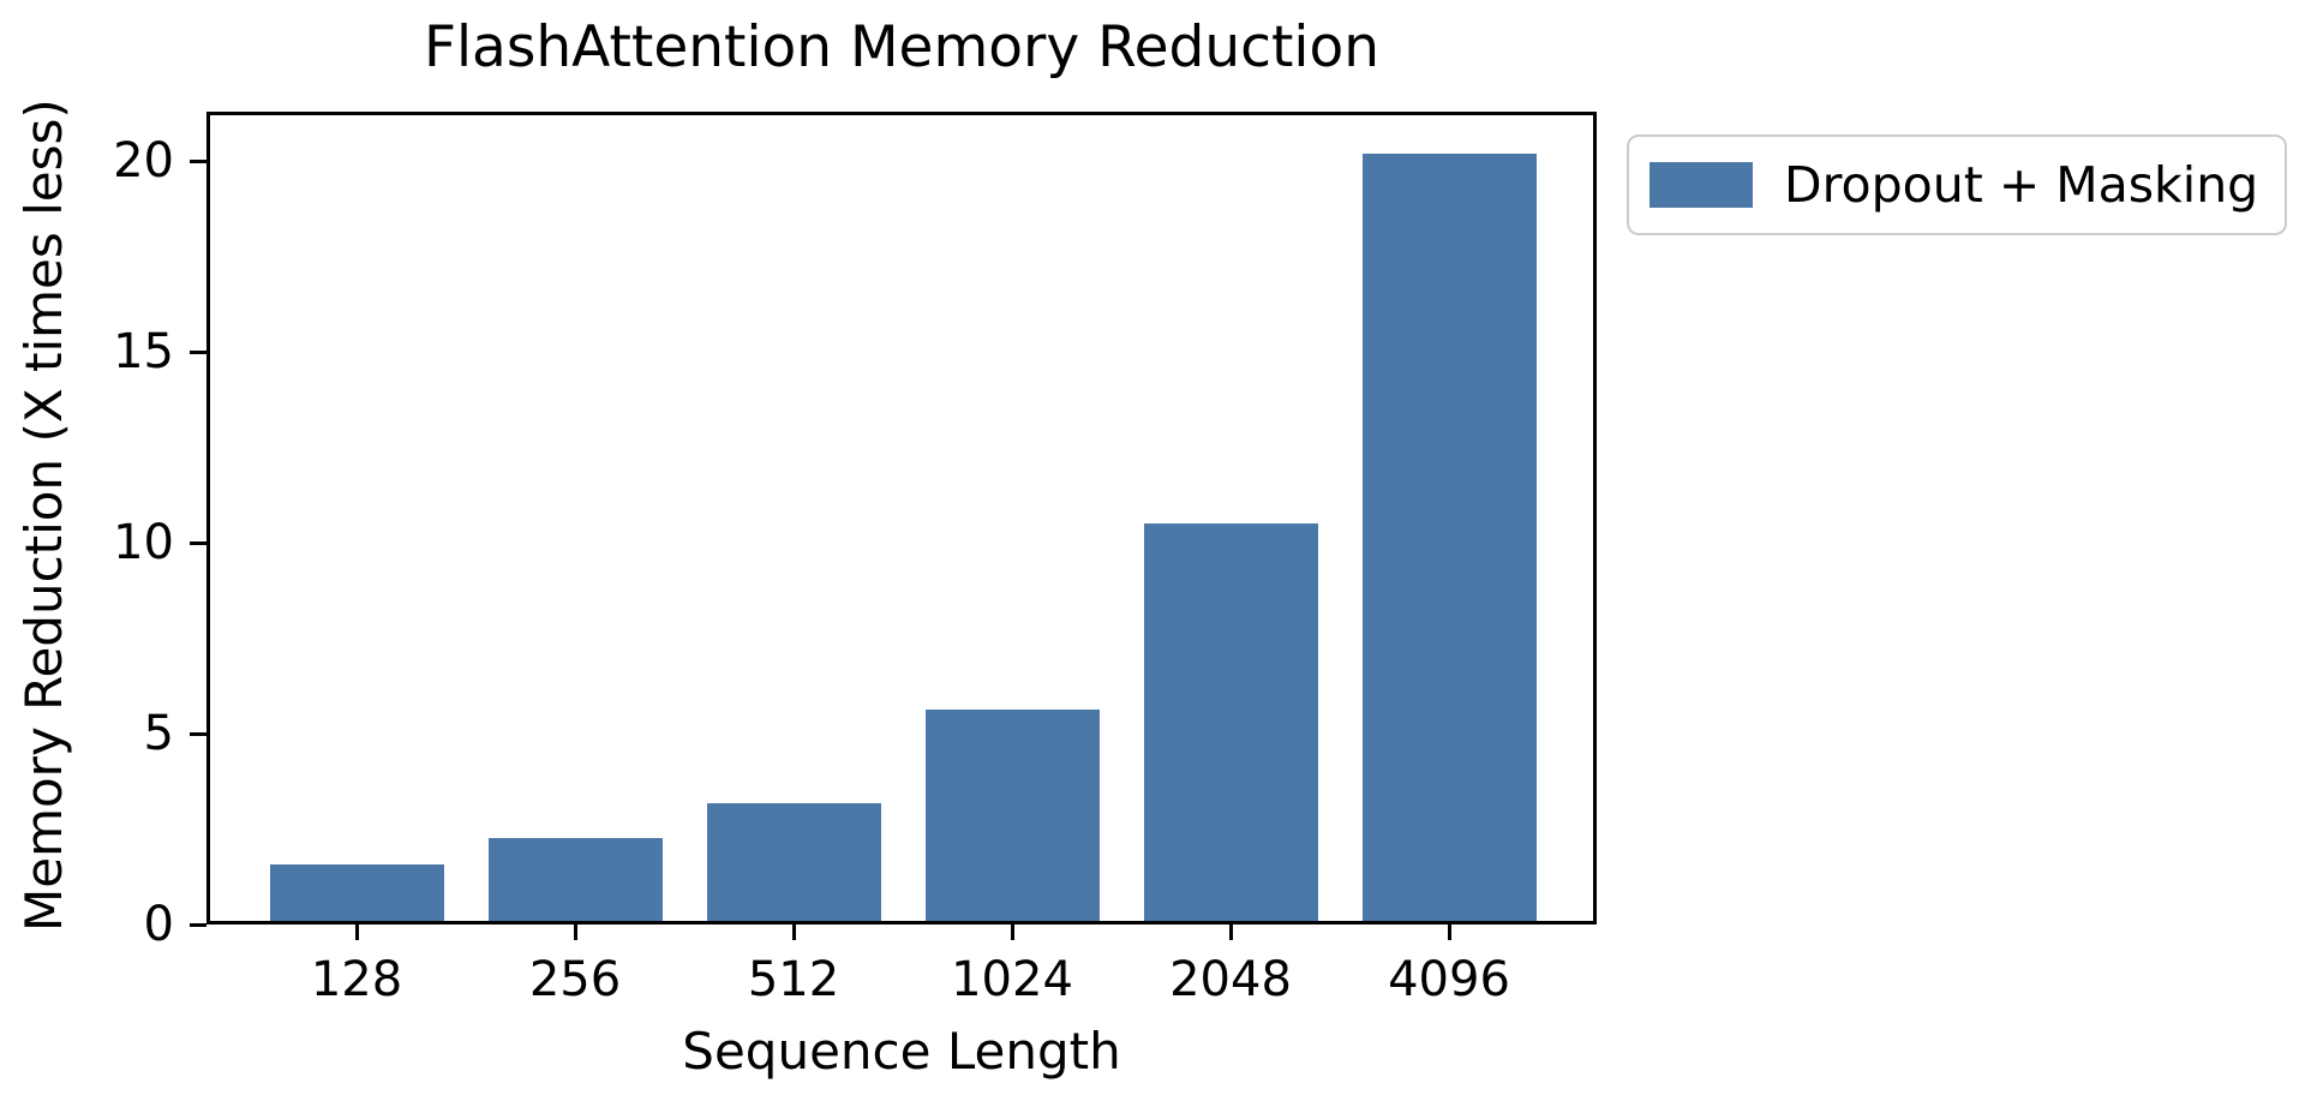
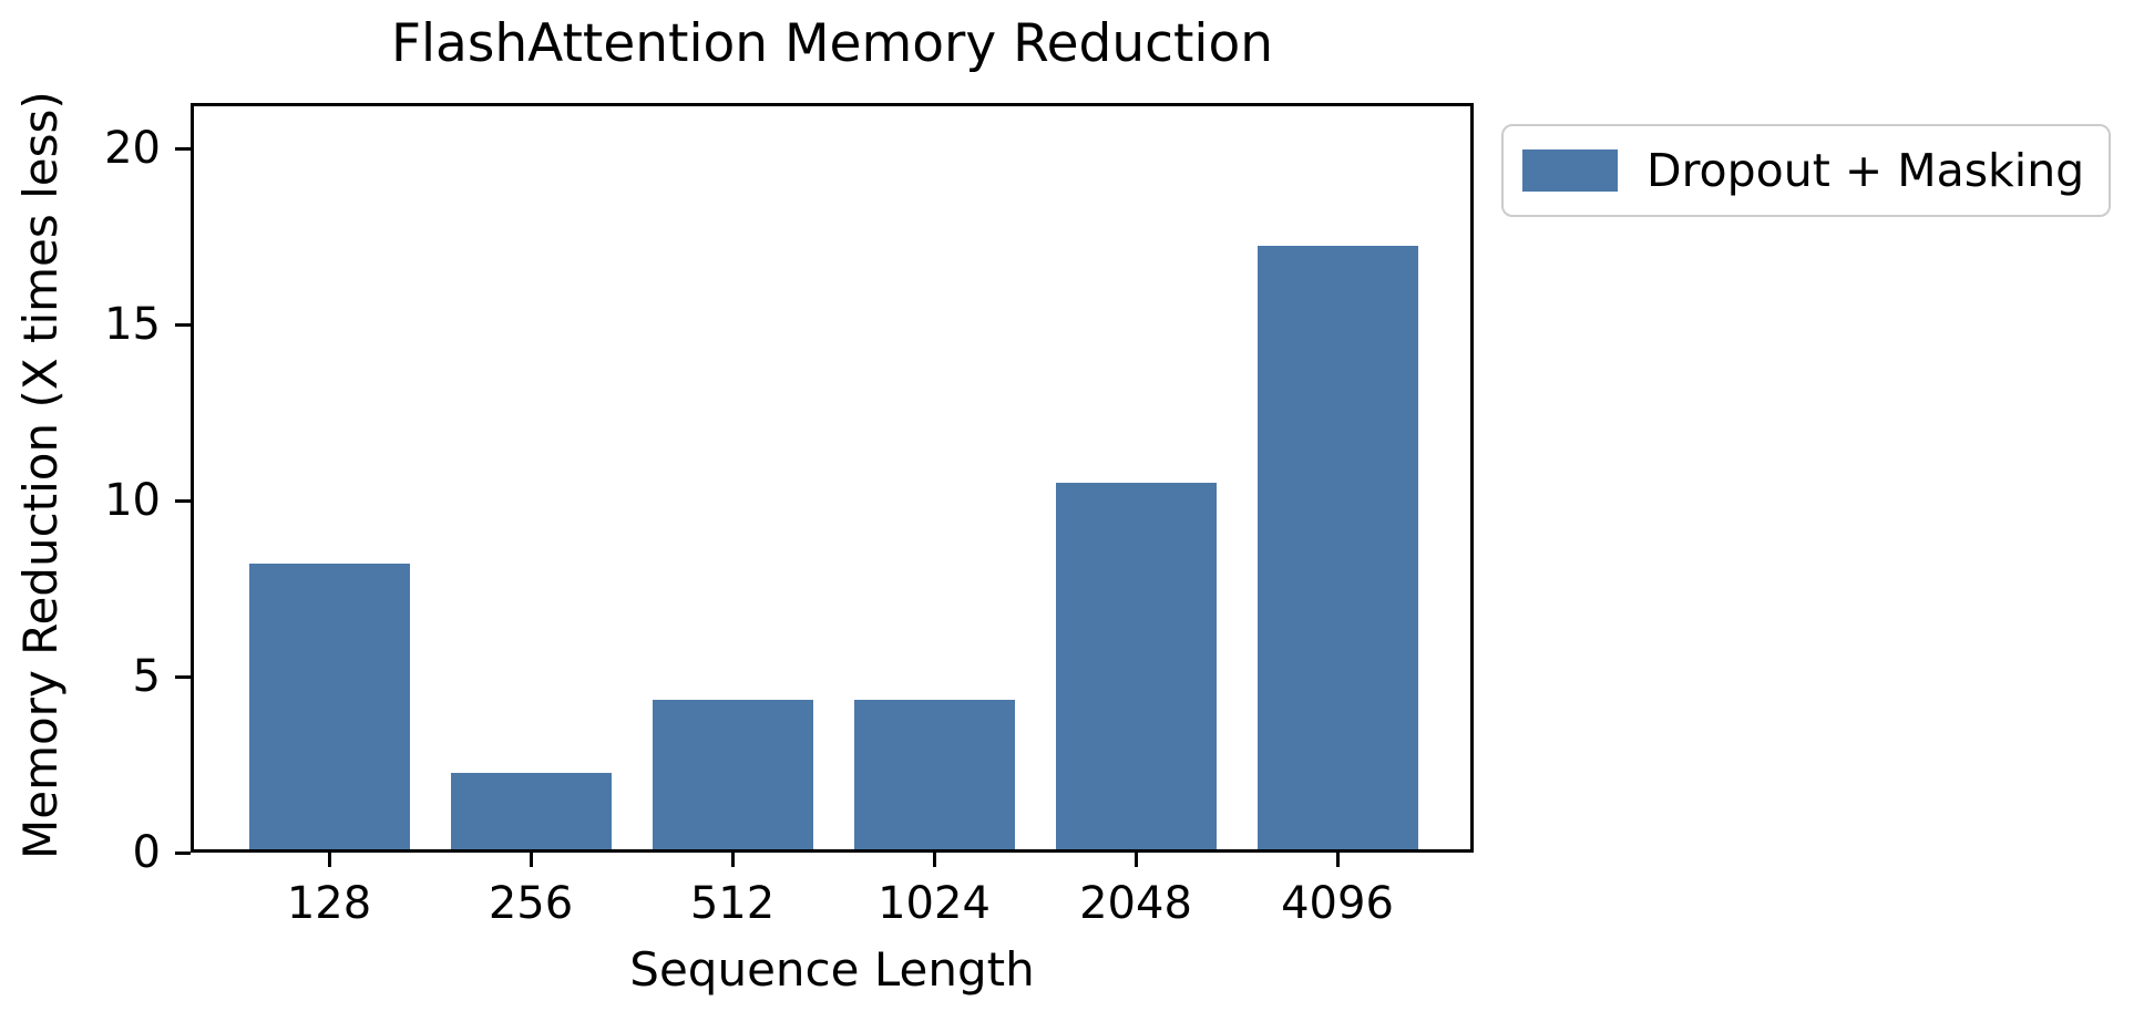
128: 1.5 -> 8.2
512: 3.1 -> 4.3
1024: 5.6 -> 4.3
4096: 20.3 -> 17.3
